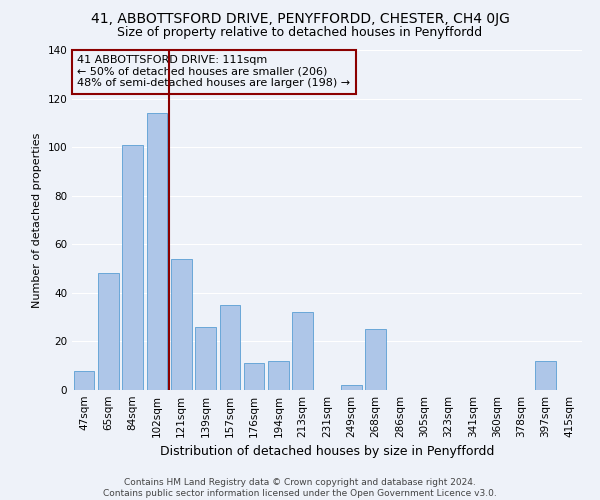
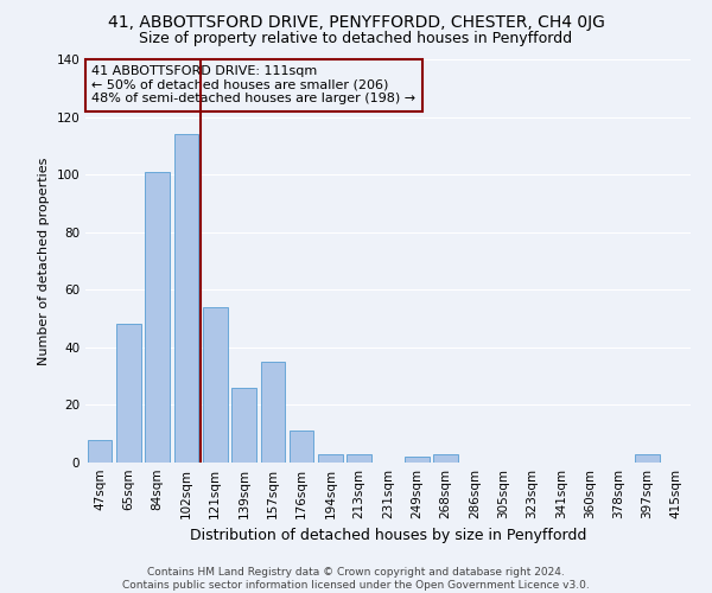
194sqm: 12 -> 3
213sqm: 32 -> 3
268sqm: 25 -> 3
397sqm: 12 -> 3
